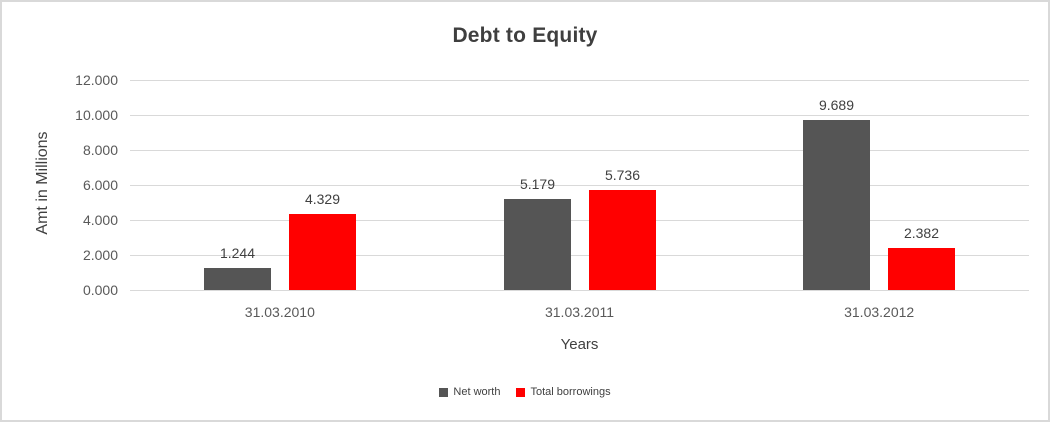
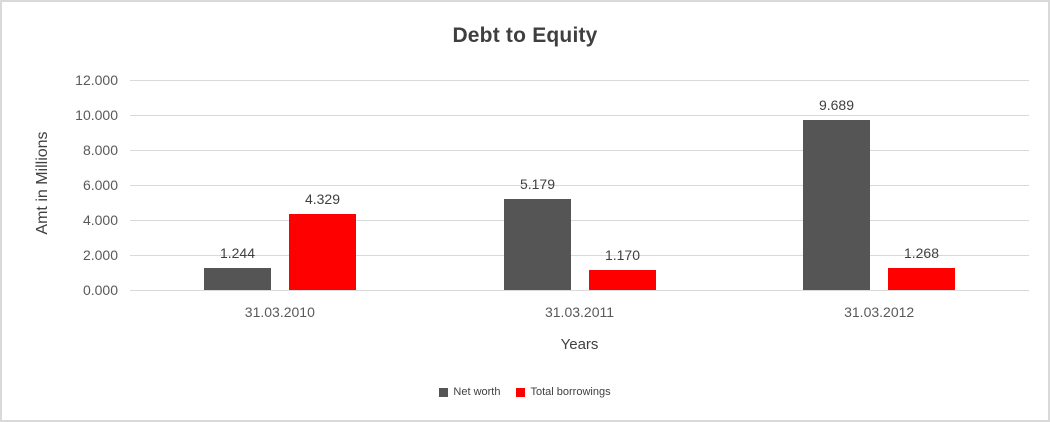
Total borrowings/31.03.2011: 5.736 -> 1.170
Total borrowings/31.03.2012: 2.382 -> 1.268
